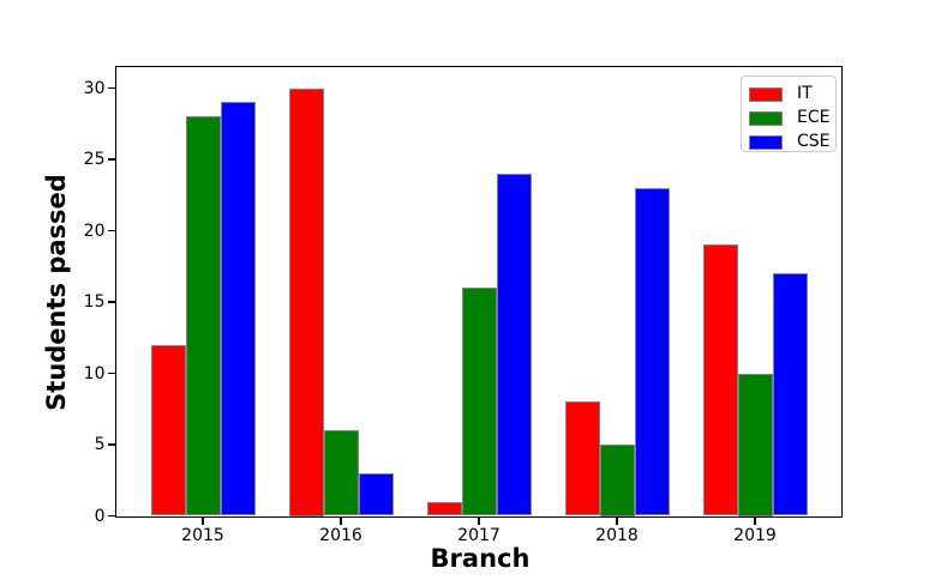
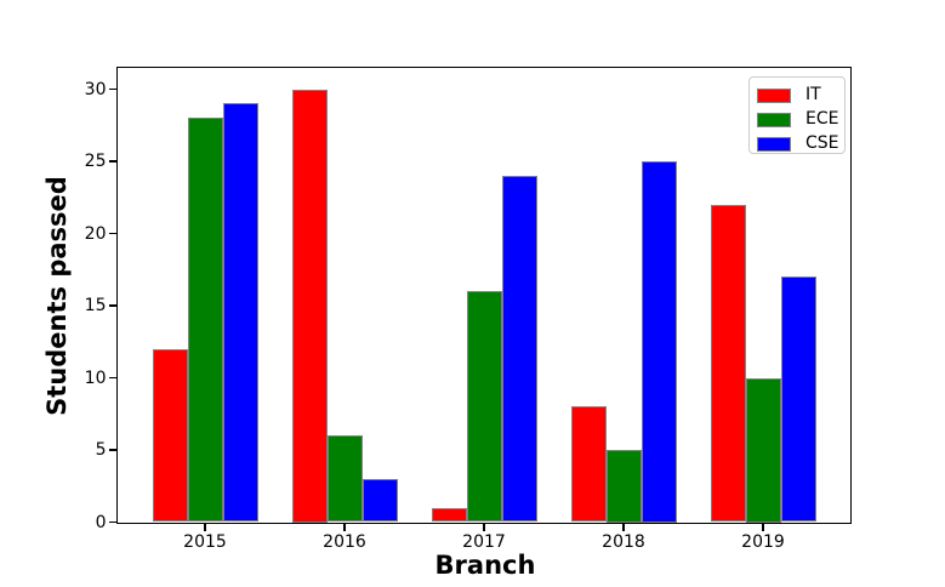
CSE/2018: 23 -> 25
IT/2019: 19 -> 22
